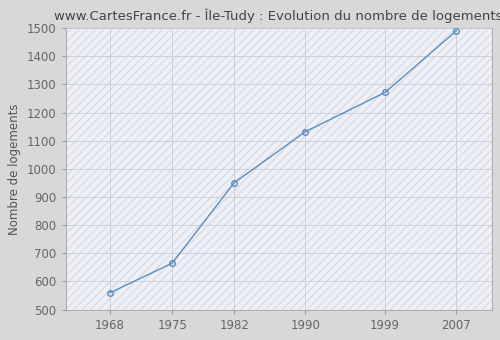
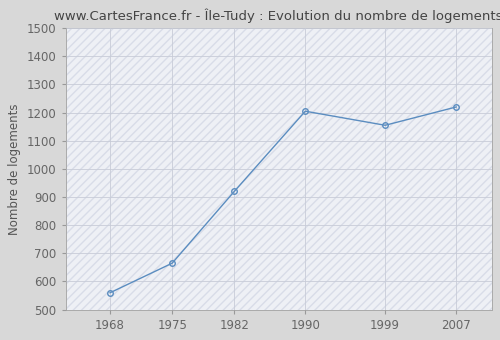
1982: 951 -> 920
1990: 1132 -> 1205
1999: 1272 -> 1155
2007: 1490 -> 1220
